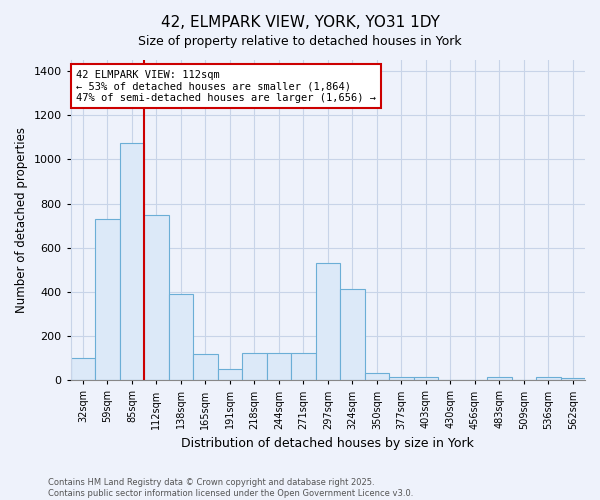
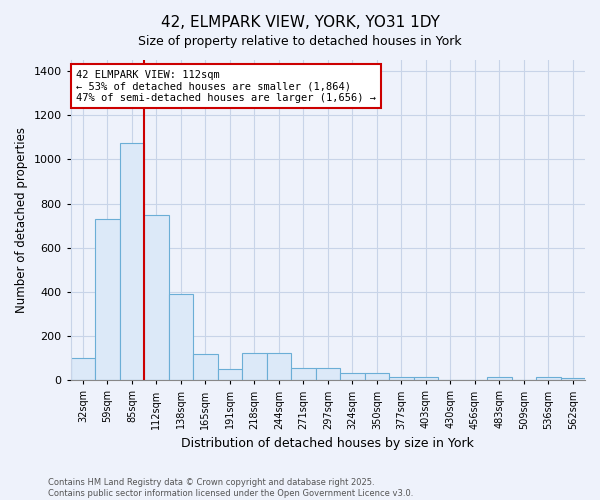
271sqm: 125 -> 55
297sqm: 530 -> 55
324sqm: 415 -> 35
